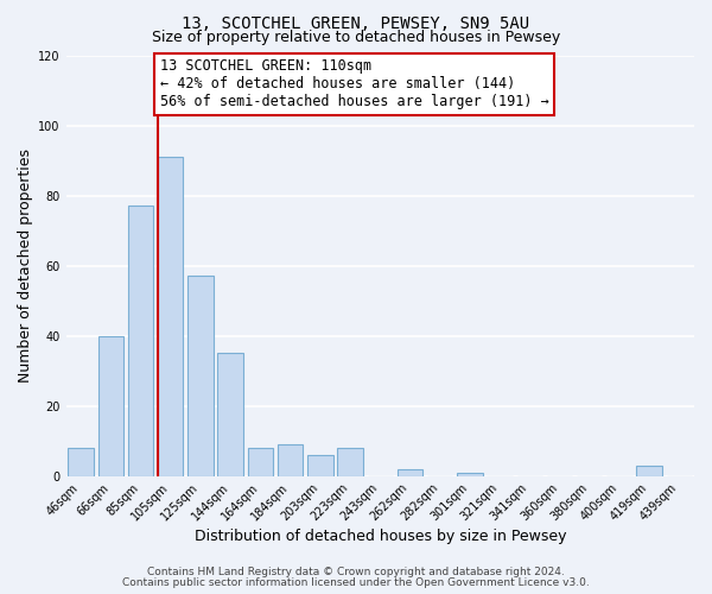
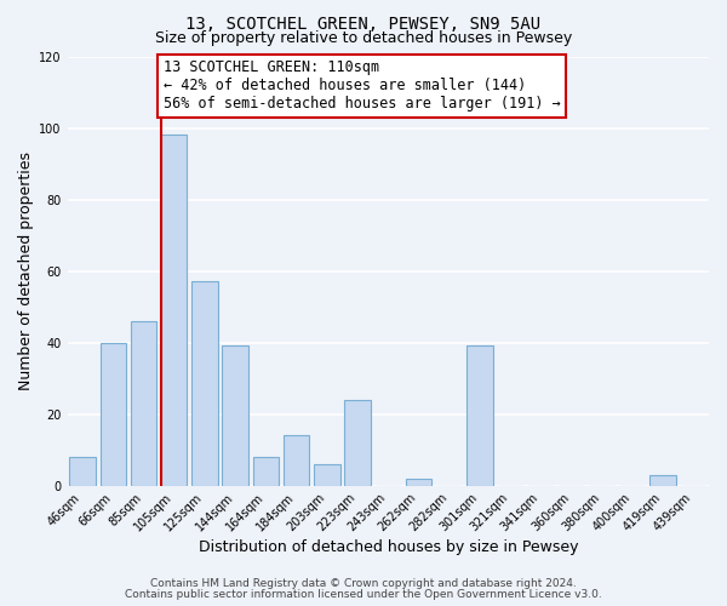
85sqm: 77 -> 46
105sqm: 91 -> 98
144sqm: 35 -> 39
184sqm: 9 -> 14
223sqm: 8 -> 24
301sqm: 1 -> 39
